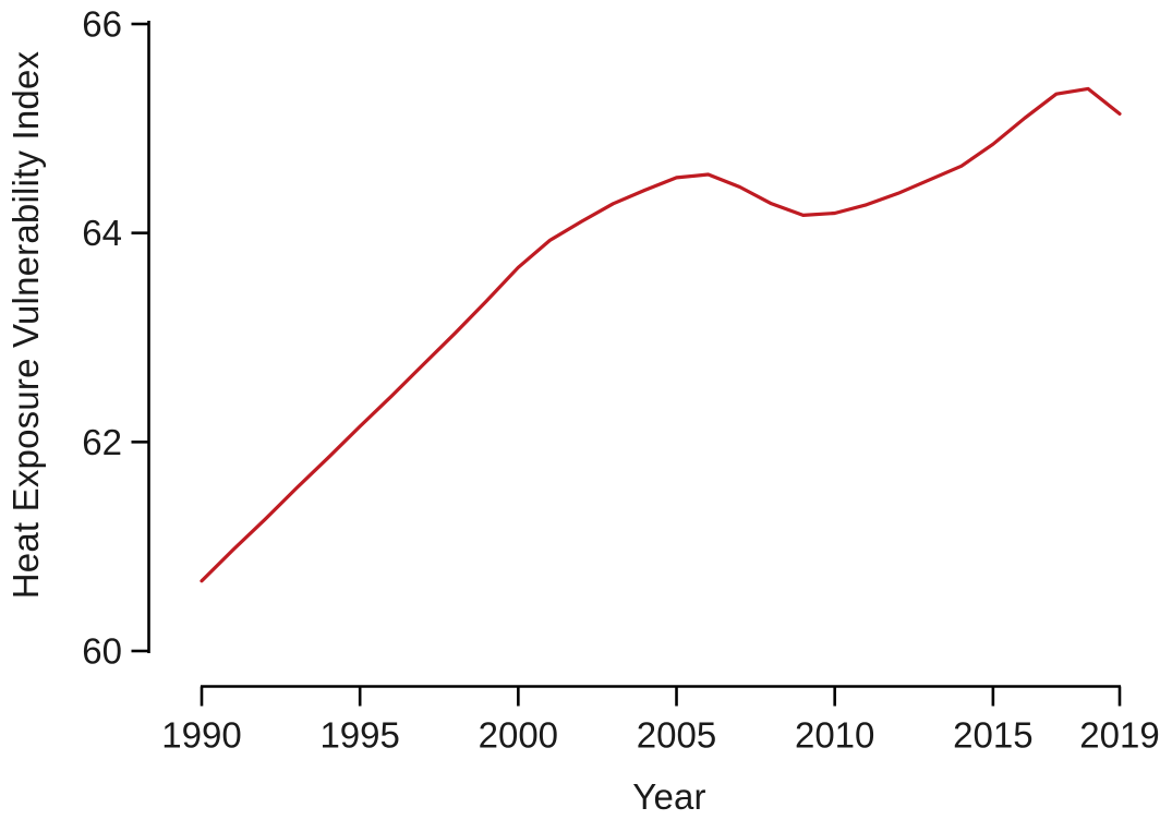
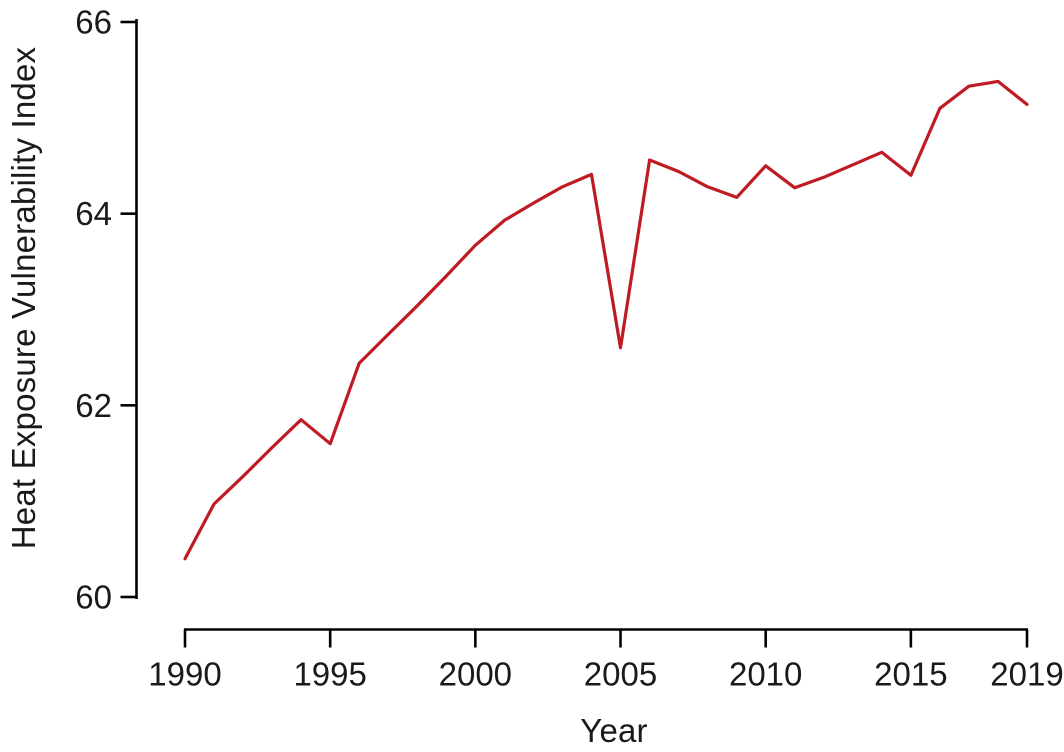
1990: 60.7 -> 60.4
1995: 62.1 -> 61.6
2005: 64.5 -> 62.6
2010: 64.2 -> 64.5
2015: 64.8 -> 64.4
